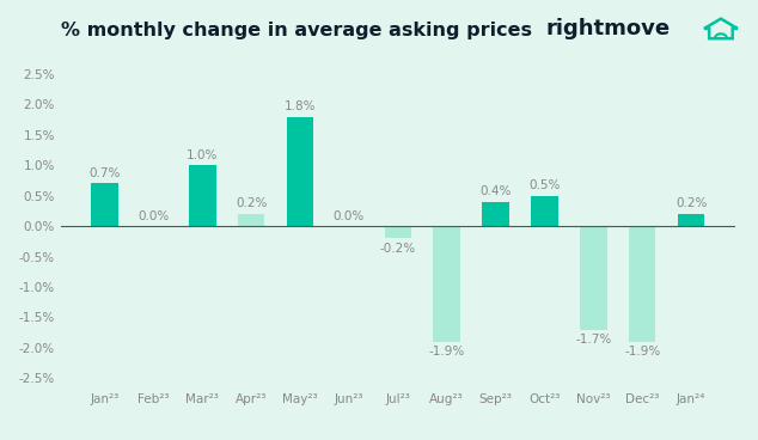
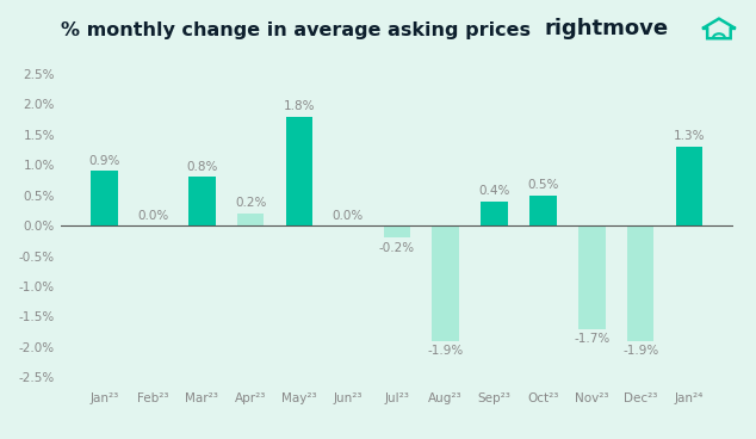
Jan²³: 0.7% -> 0.9%
Mar²³: 1.0% -> 0.8%
Jan²⁴: 0.2% -> 1.3%
